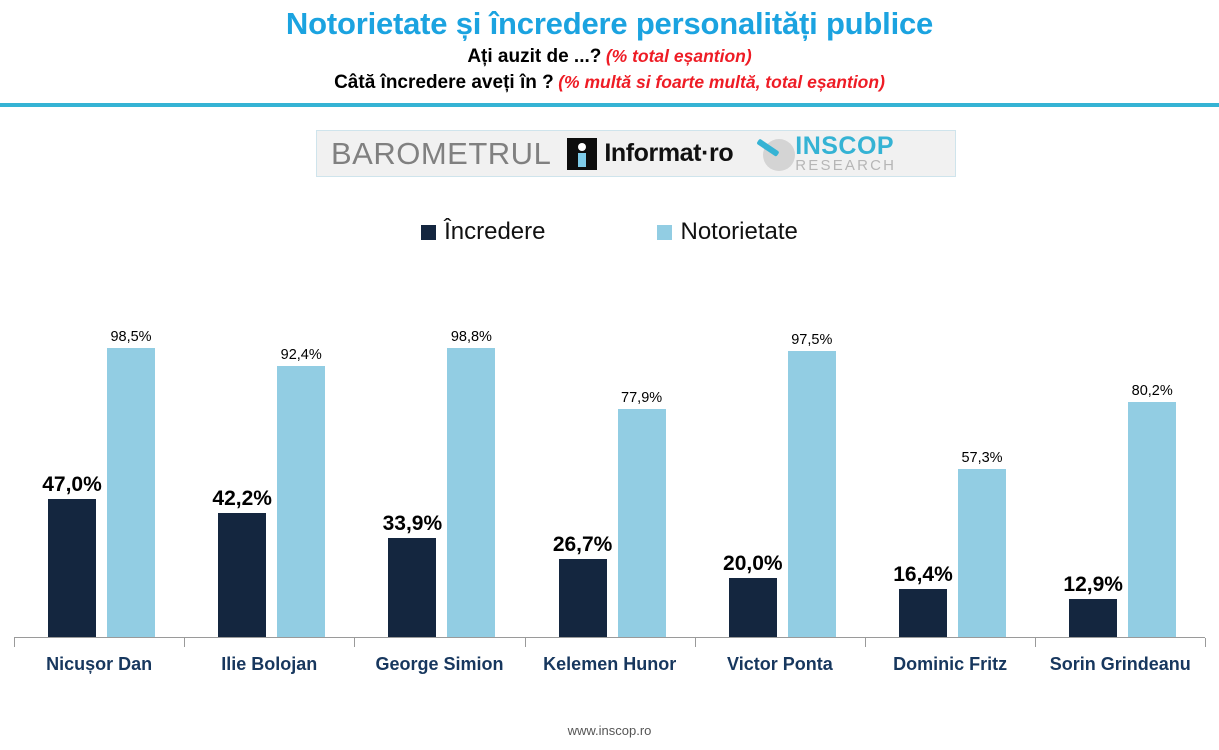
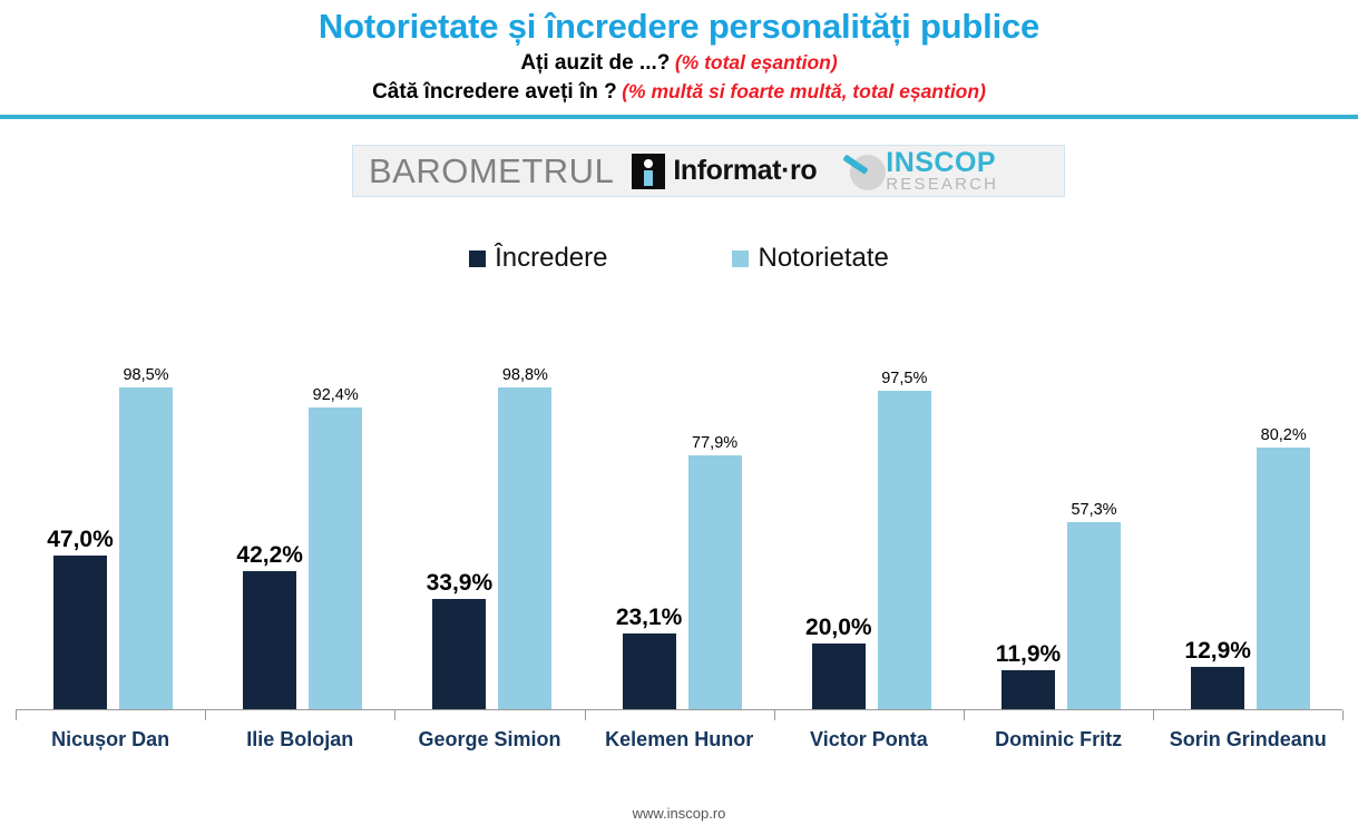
Încredere/Kelemen Hunor: 26,7% -> 23,1%
Încredere/Dominic Fritz: 16,4% -> 11,9%
